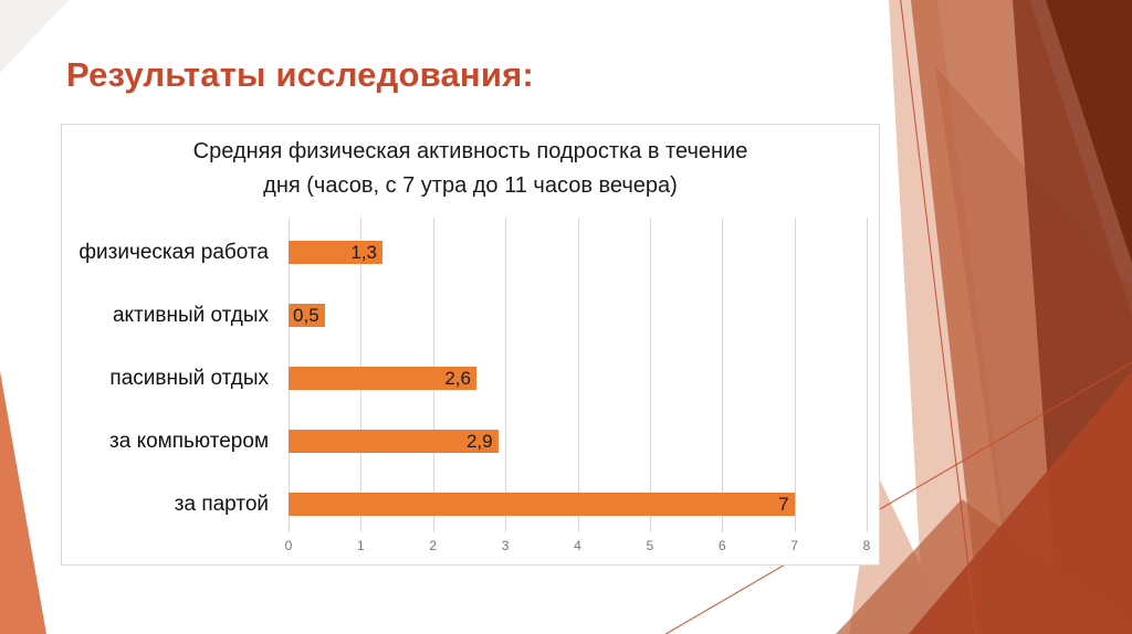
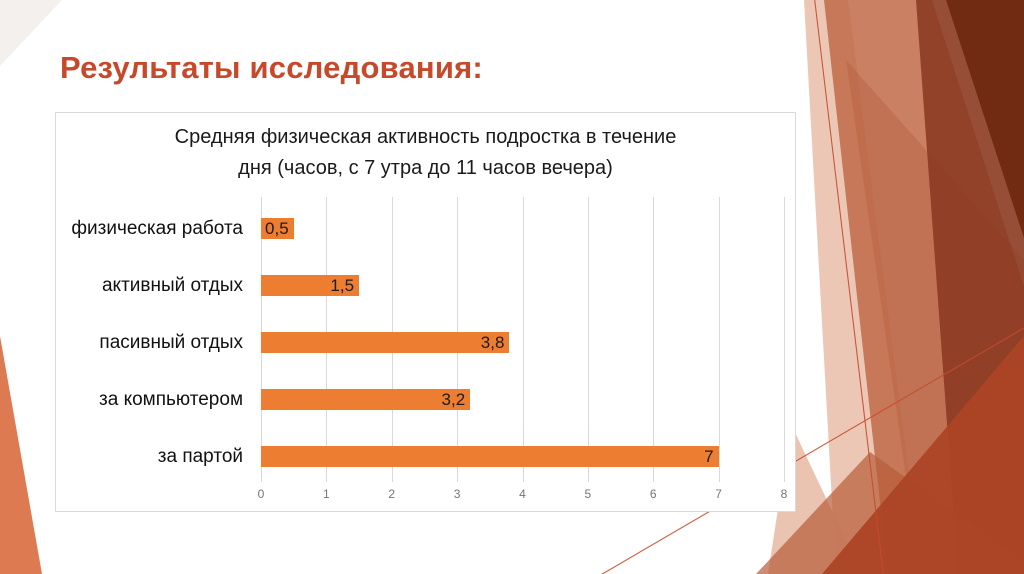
физическая работа: 1,3 -> 0,5
активный отдых: 0,5 -> 1,5
пасивный отдых: 2,6 -> 3,8
за компьютером: 2,9 -> 3,2
